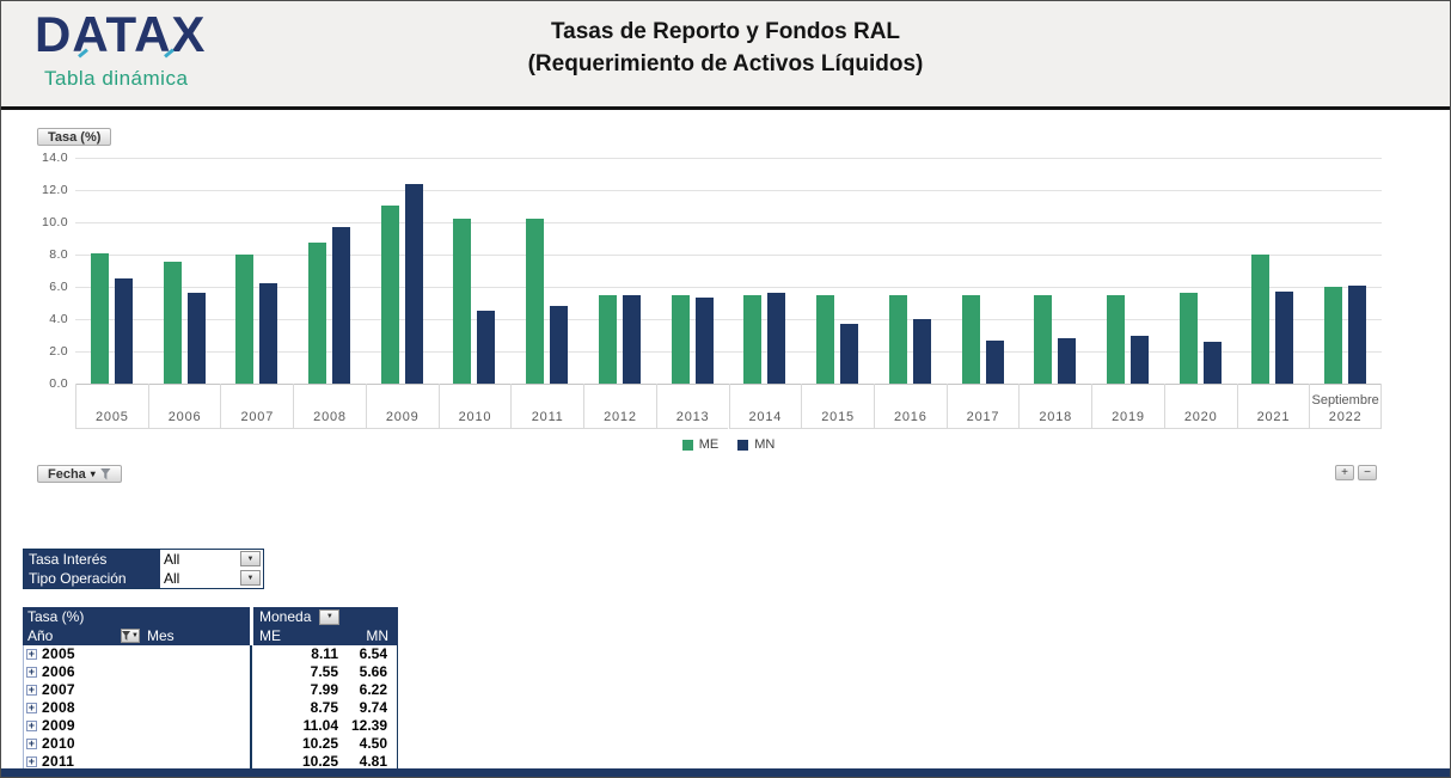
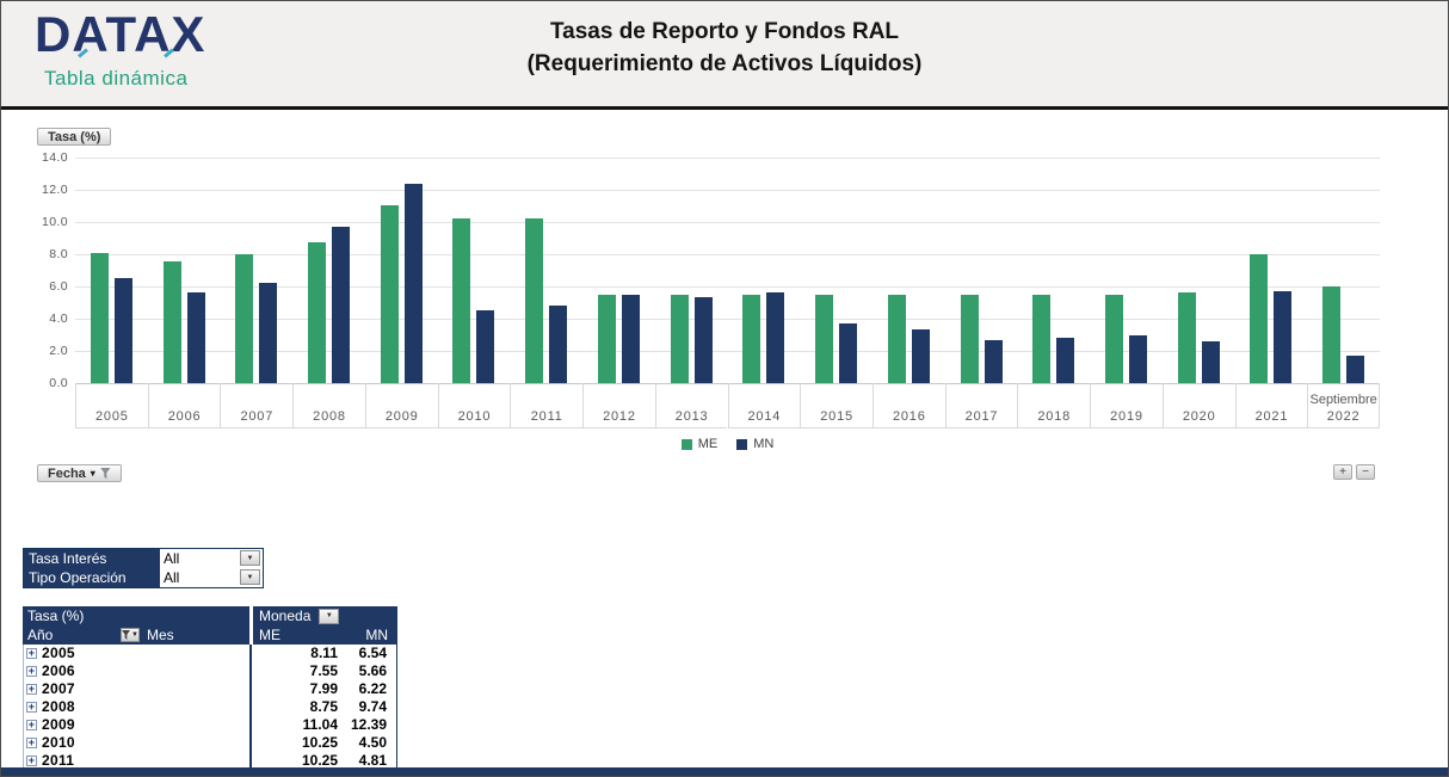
MN/2016: 4.0 -> 3.3
MN/2022: 6.1 -> 1.7
